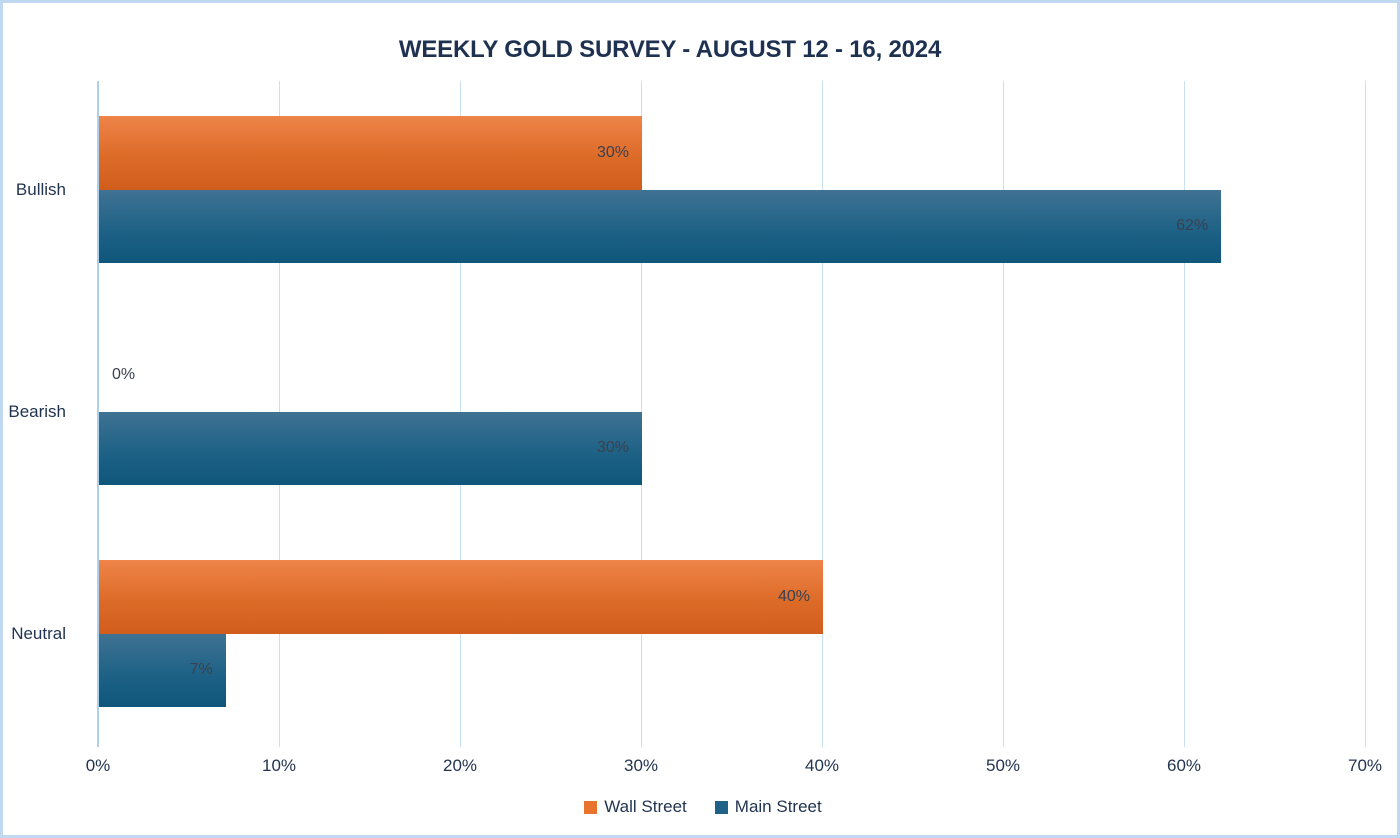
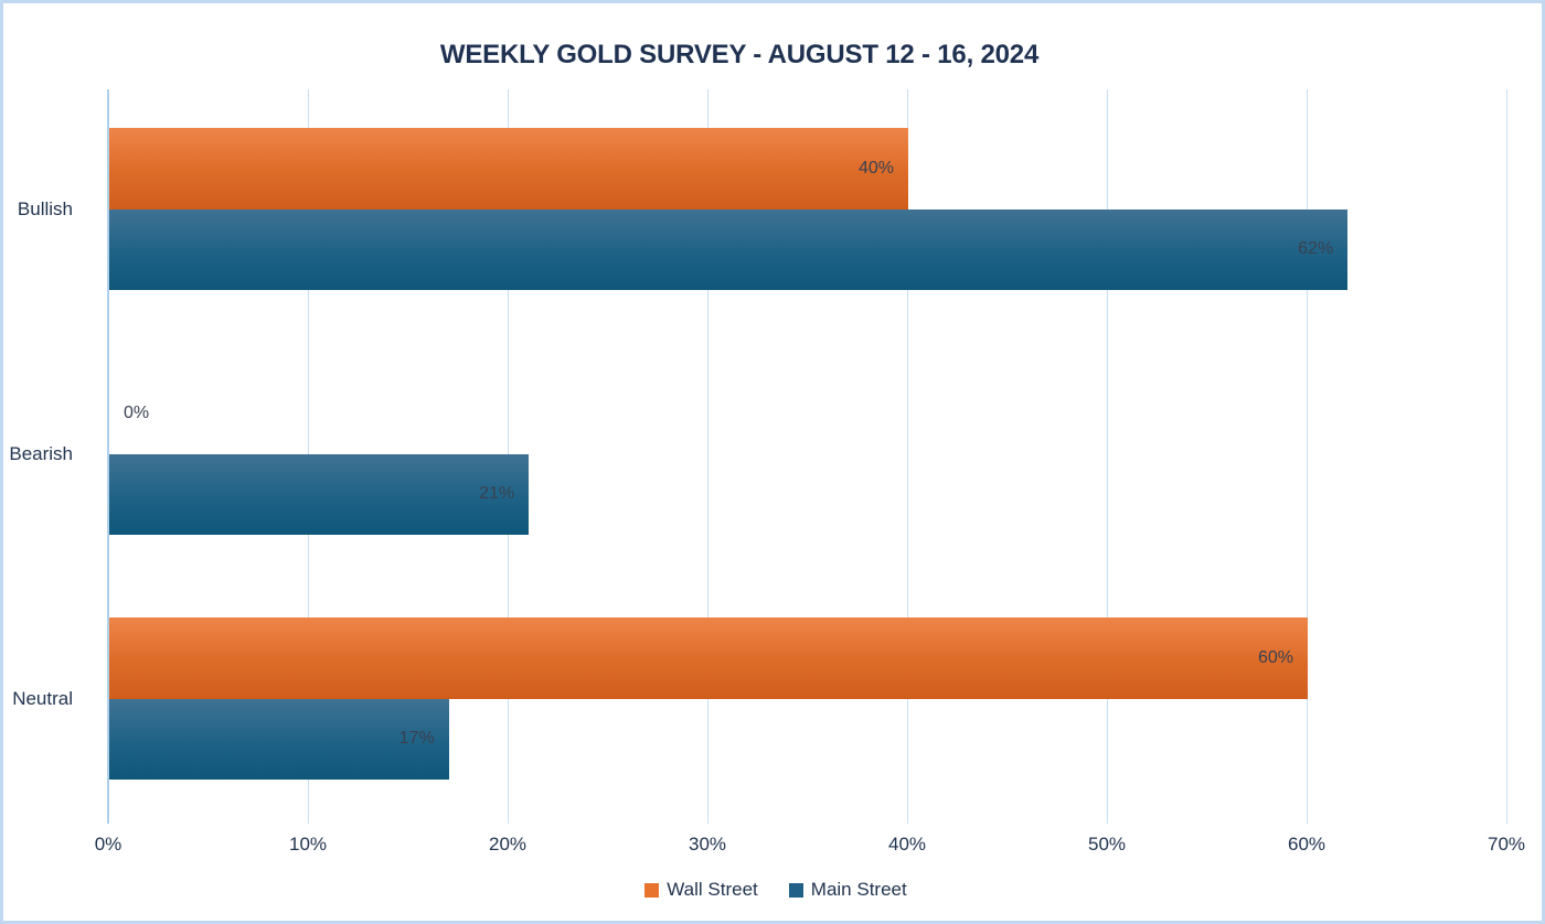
Wall Street/Bullish: 30% -> 40%
Main Street/Bearish: 30% -> 21%
Wall Street/Neutral: 40% -> 60%
Main Street/Neutral: 7% -> 17%
